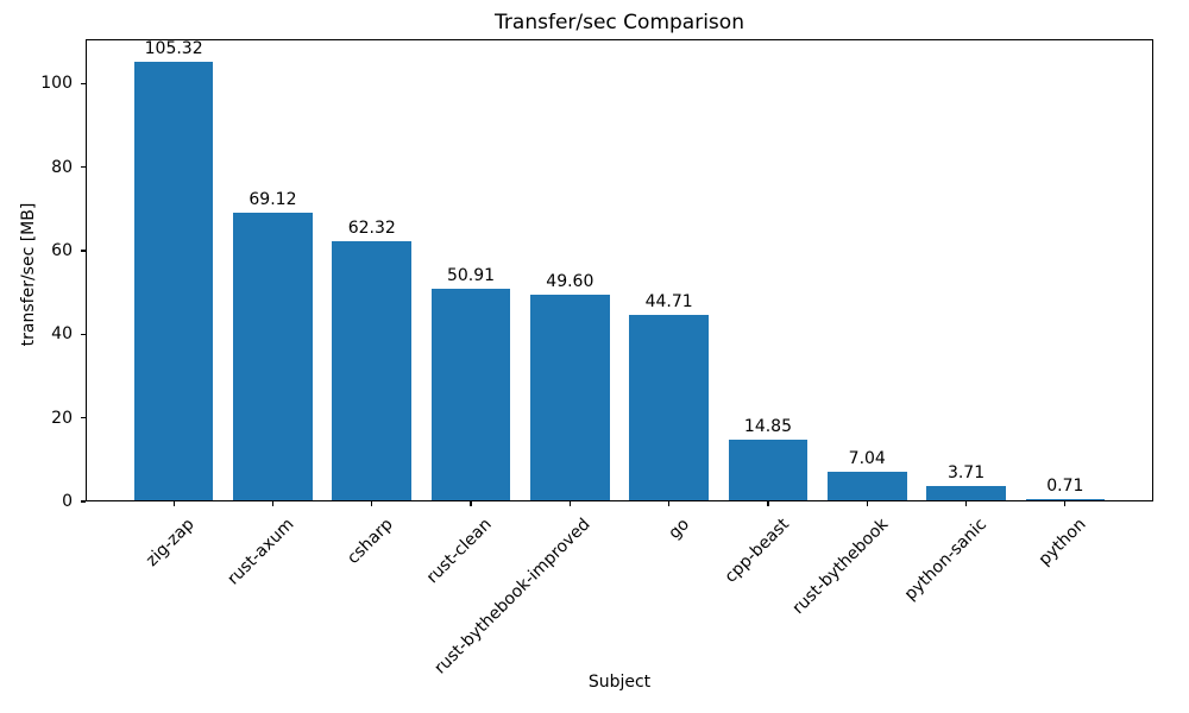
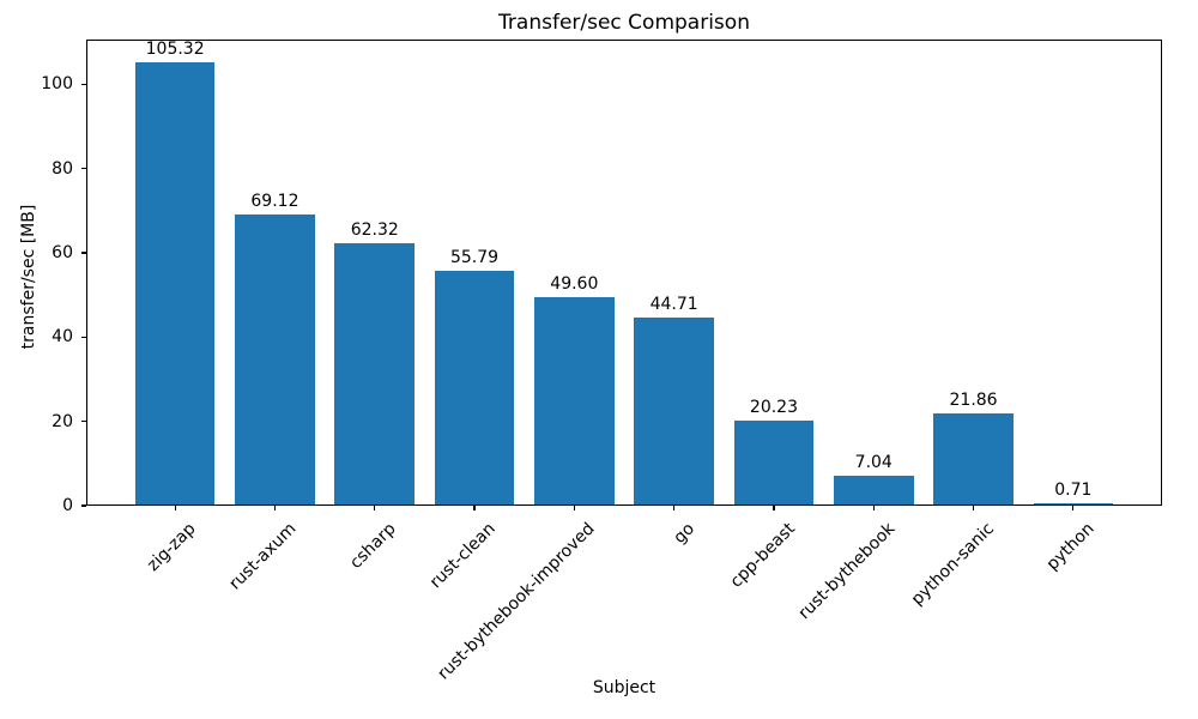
rust-clean: 50.91 -> 55.79
cpp-beast: 14.85 -> 20.23
python-sanic: 3.71 -> 21.86
